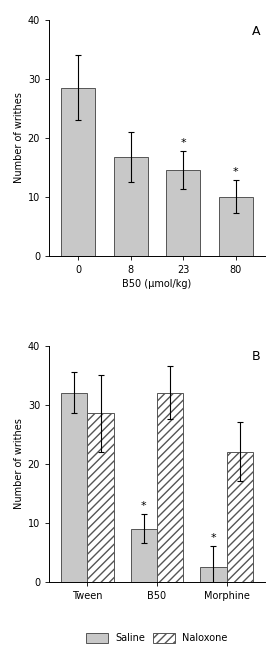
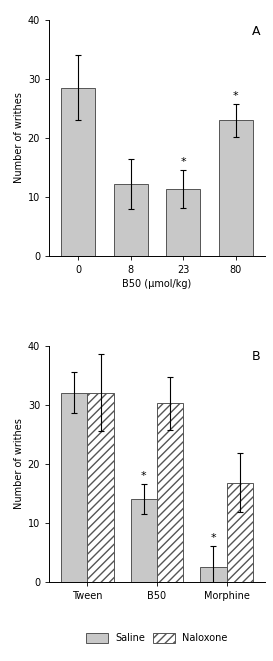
8: 16.8 -> 12.2
23: 14.5 -> 11.4
80: 10.0 -> 23.0
Naloxone/Tween: 28.5 -> 32.0
Saline/B50: 9.0 -> 14.0
Naloxone/B50: 32.0 -> 30.2
Naloxone/Morphine: 22.0 -> 16.8
